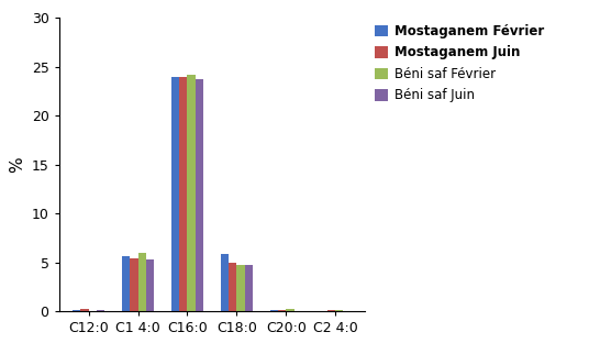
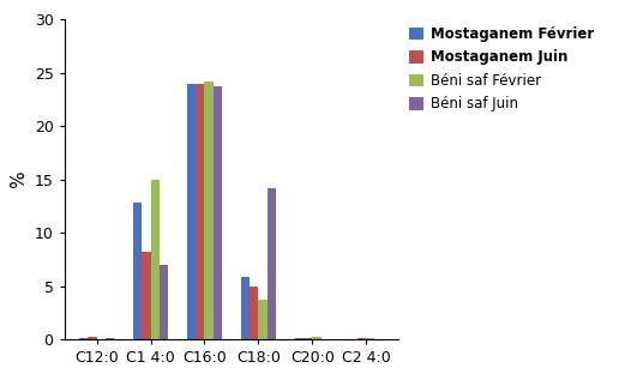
Mostaganem Février/C1 4:0: 5.7 -> 12.8
Mostaganem Juin/C1 4:0: 5.4 -> 8.2
Béni saf Février/C1 4:0: 6.0 -> 15.0
Béni saf Juin/C1 4:0: 5.3 -> 7.0
Béni saf Février/C18:0: 4.8 -> 3.8
Béni saf Juin/C18:0: 4.7 -> 14.2
